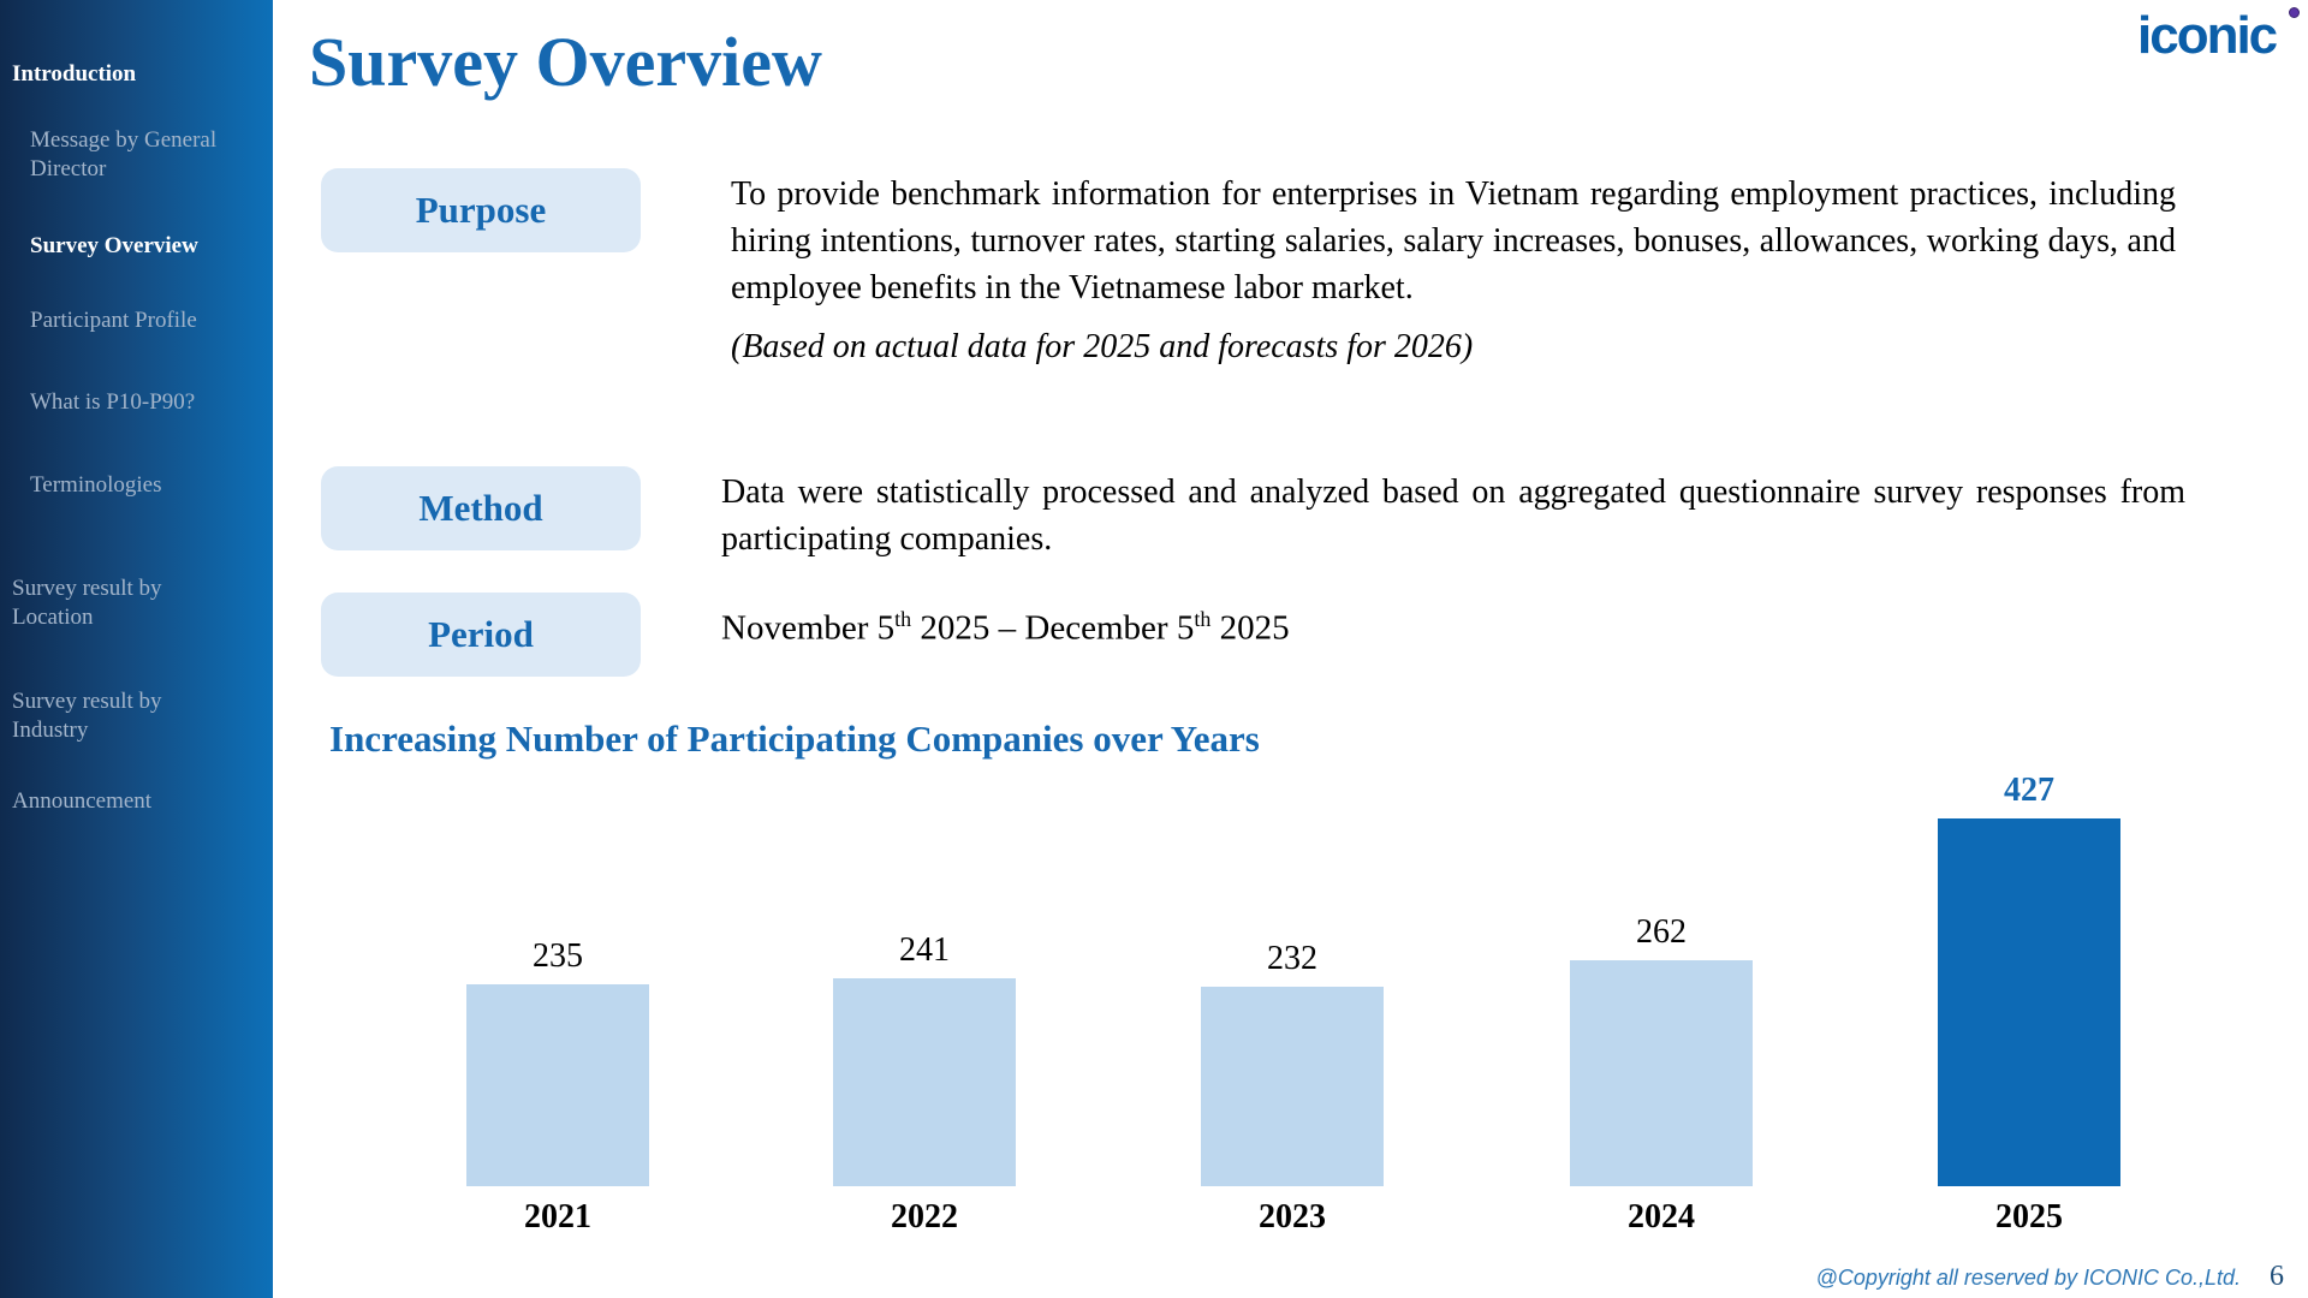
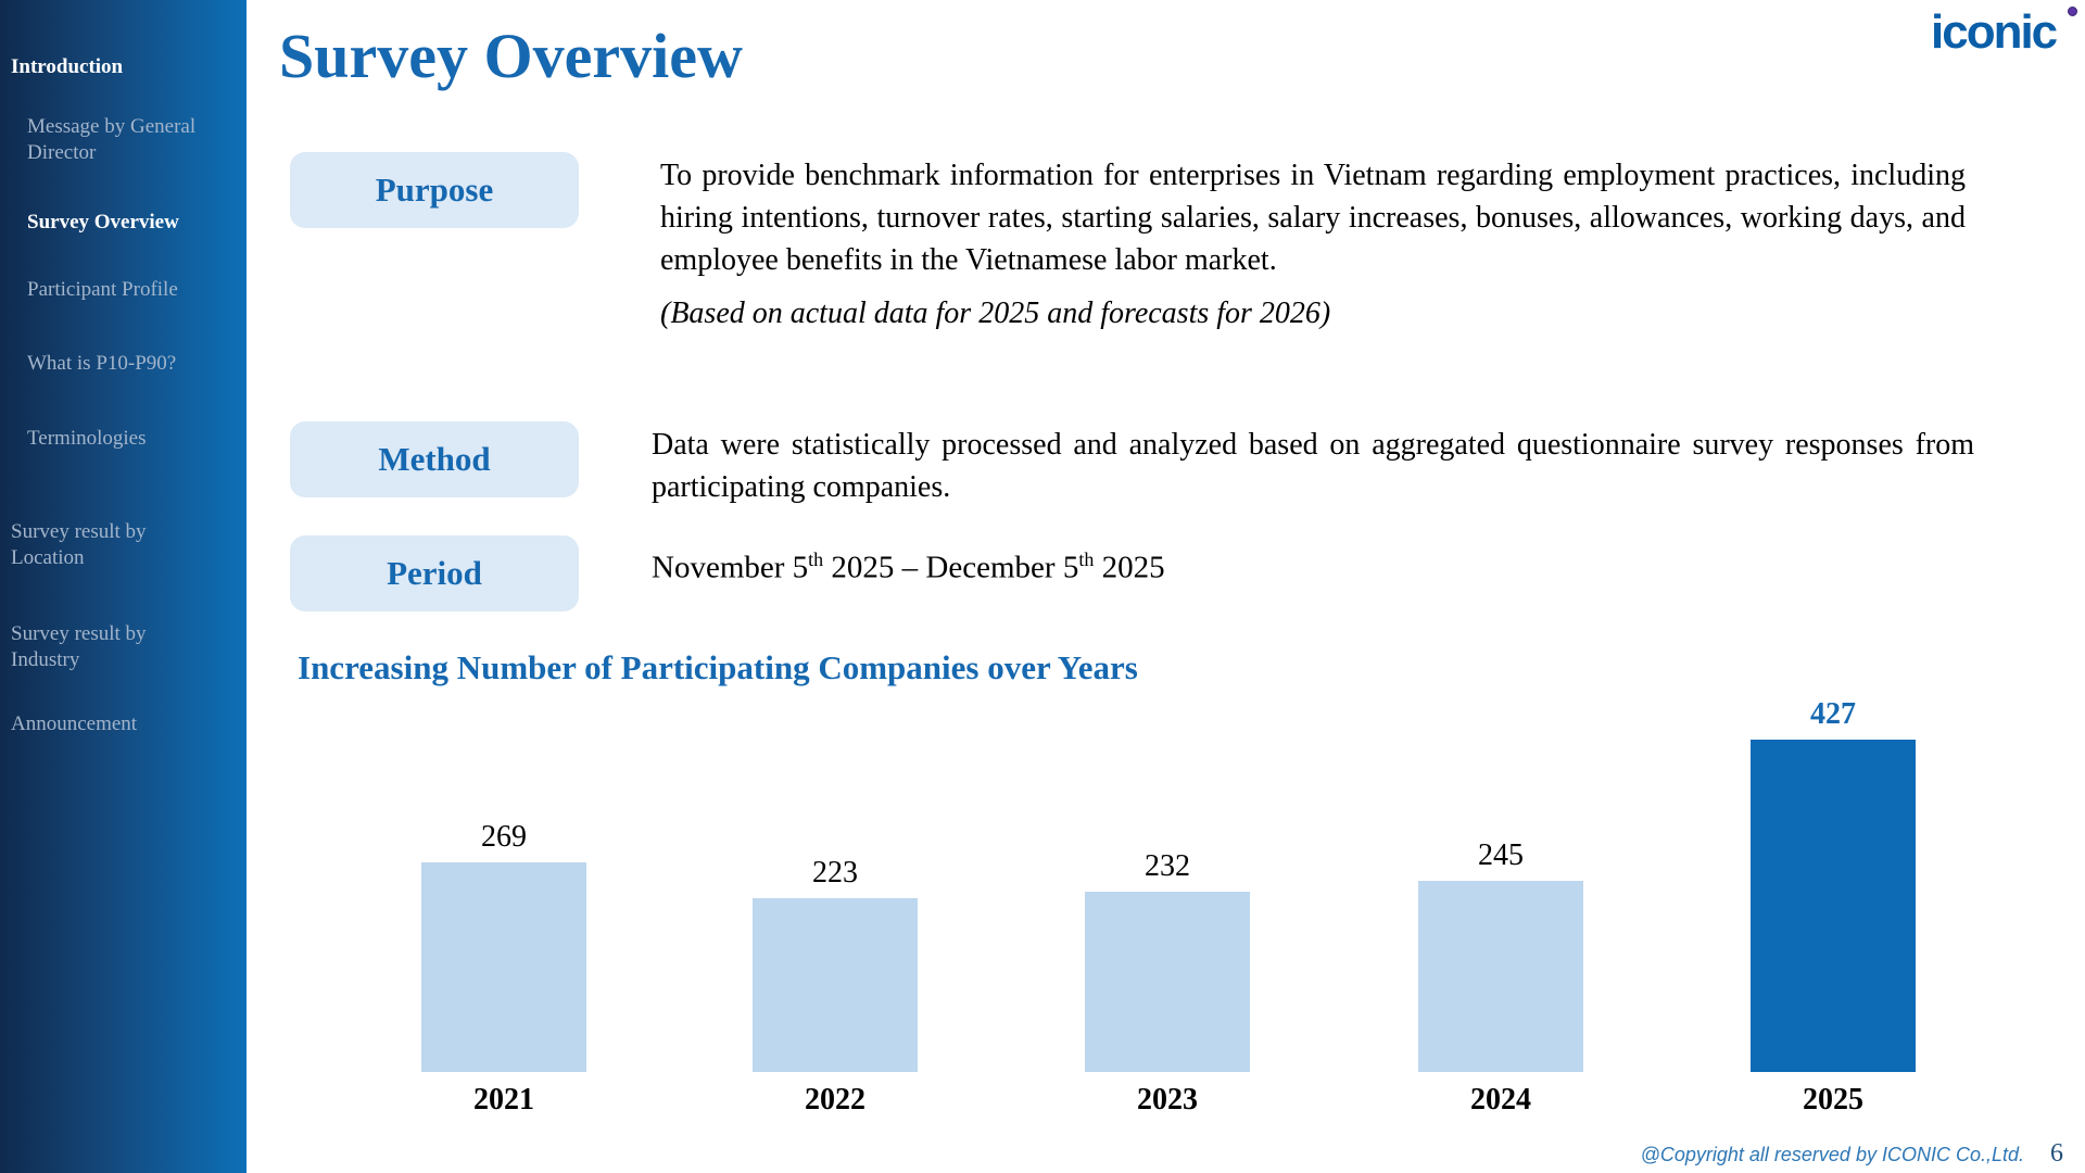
2021: 235 -> 269
2022: 241 -> 223
2024: 262 -> 245
